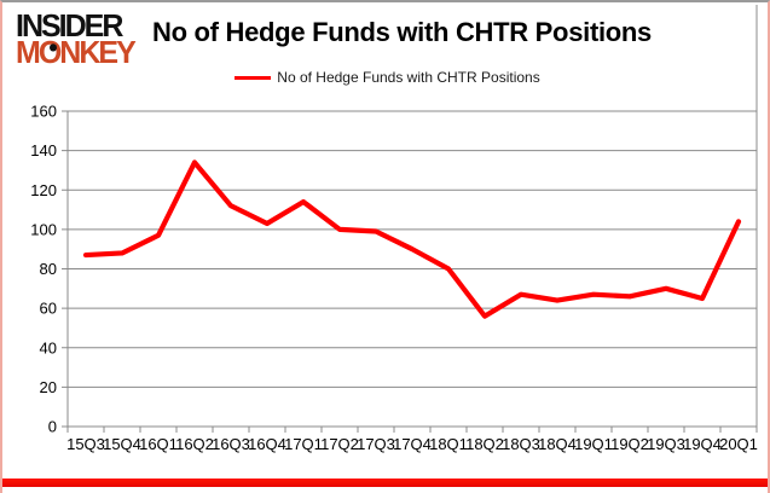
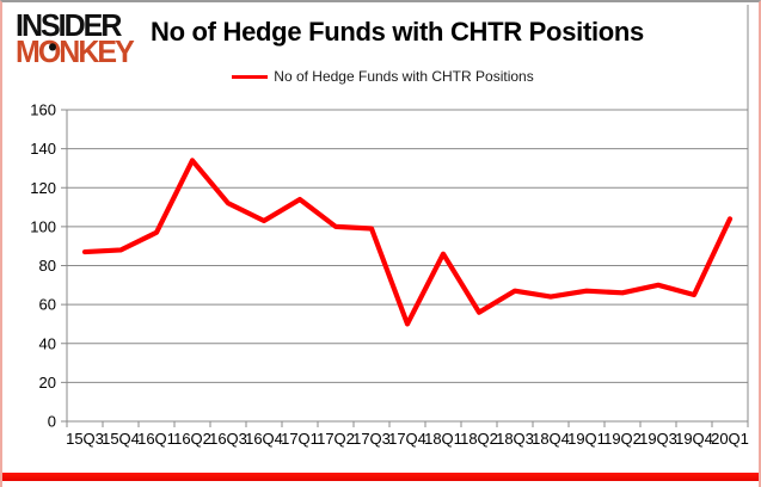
17Q4: 90 -> 50
18Q1: 80 -> 86
